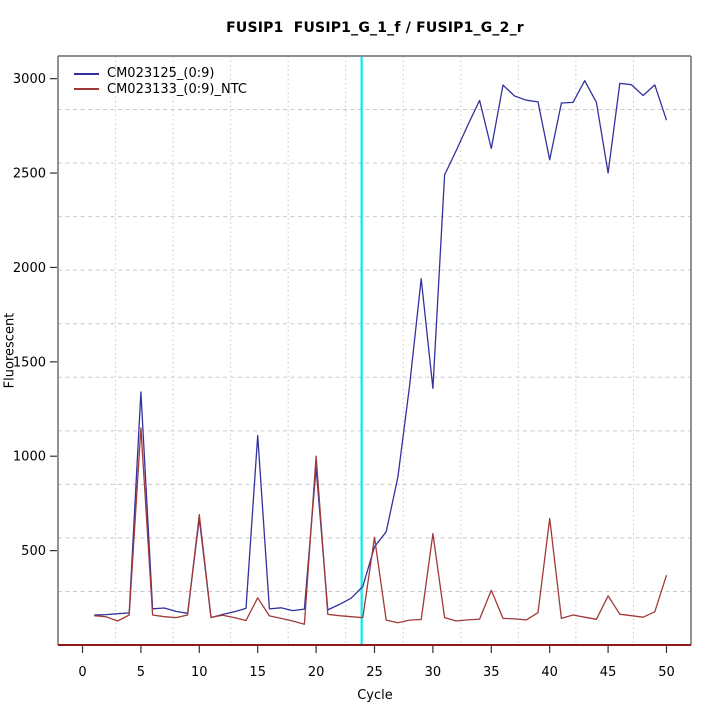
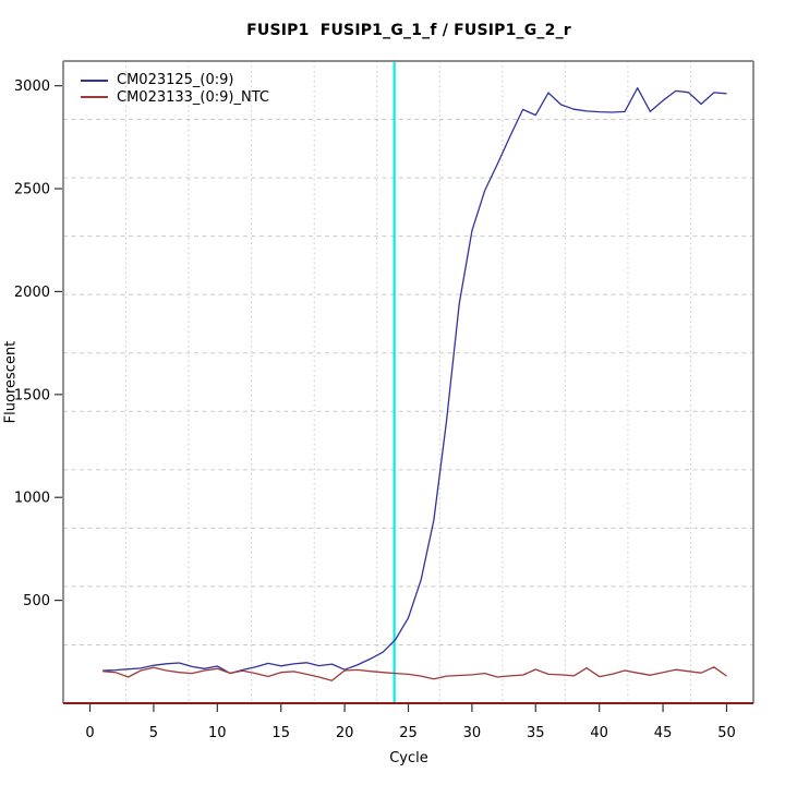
CM023125_(0:9)/5: 1340 -> 180
CM023133_(0:9)_NTC/5: 1150 -> 170
CM023125_(0:9)/10: 670 -> 180
CM023133_(0:9)_NTC/10: 690 -> 170
CM023125_(0:9)/15: 1110 -> 180
CM023133_(0:9)_NTC/15: 250 -> 150
CM023125_(0:9)/20: 940 -> 160
CM023133_(0:9)_NTC/20: 1000 -> 160
CM023125_(0:9)/25: 520 -> 420
CM023133_(0:9)_NTC/25: 570 -> 140
CM023125_(0:9)/30: 1360 -> 2300
CM023133_(0:9)_NTC/30: 590 -> 140
CM023125_(0:9)/35: 2630 -> 2860
CM023133_(0:9)_NTC/35: 290 -> 160
CM023125_(0:9)/40: 2570 -> 2870
CM023133_(0:9)_NTC/40: 670 -> 130
CM023125_(0:9)/45: 2500 -> 2930
CM023133_(0:9)_NTC/45: 260 -> 150
CM023125_(0:9)/50: 2780 -> 2960
CM023133_(0:9)_NTC/50: 370 -> 130
